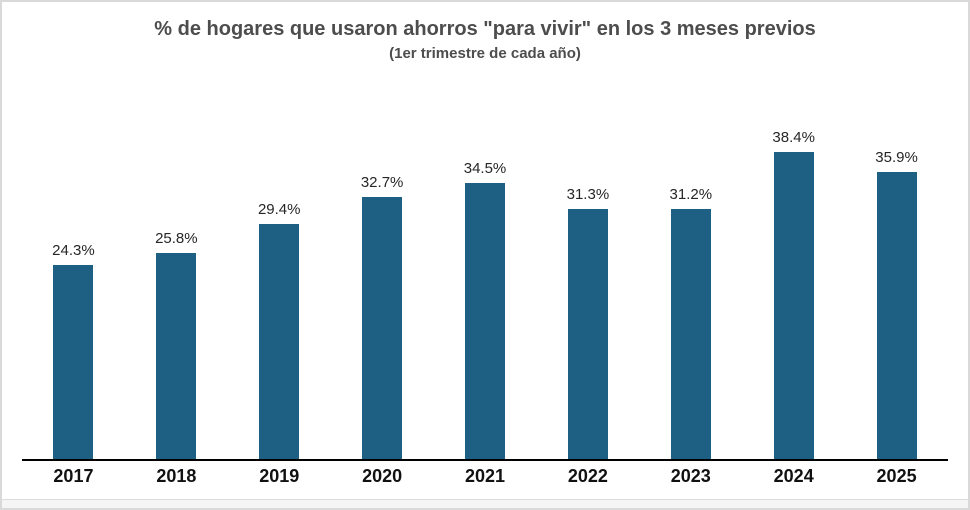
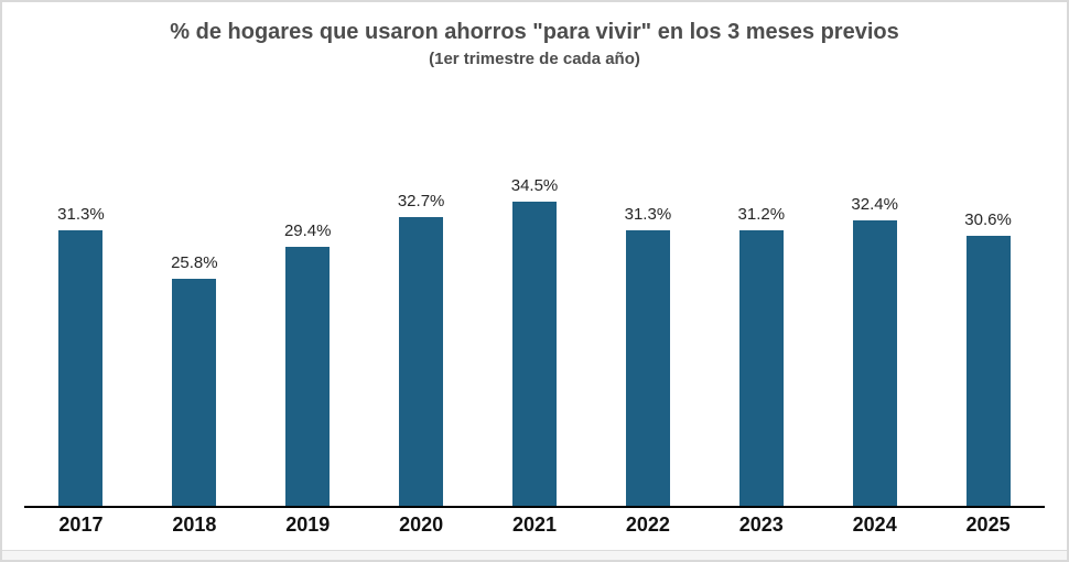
2017: 24.3% -> 31.3%
2024: 38.4% -> 32.4%
2025: 35.9% -> 30.6%
